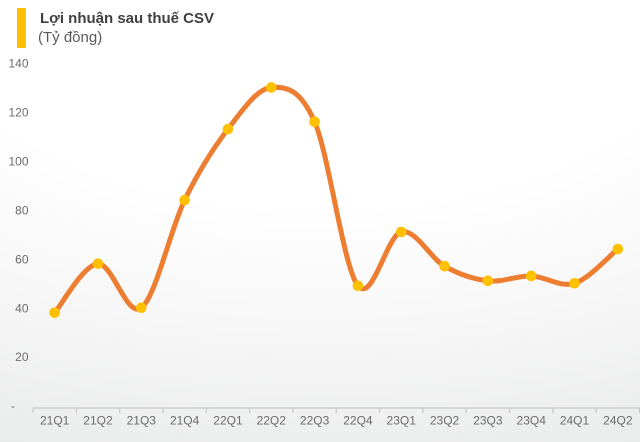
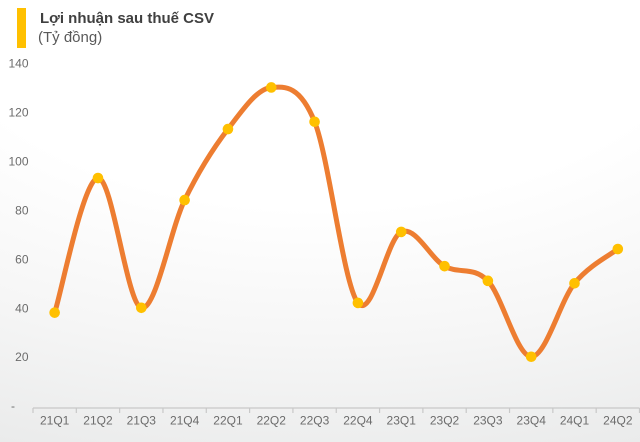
21Q2: 58 -> 93
22Q4: 49 -> 42
23Q4: 53 -> 20
